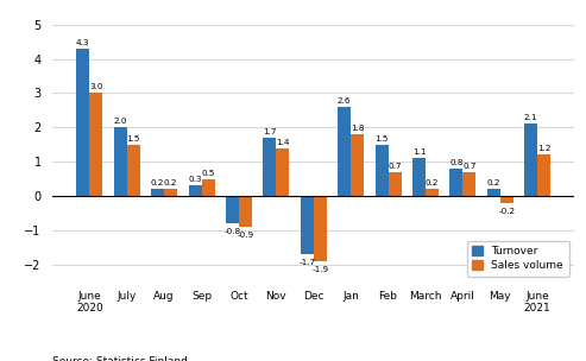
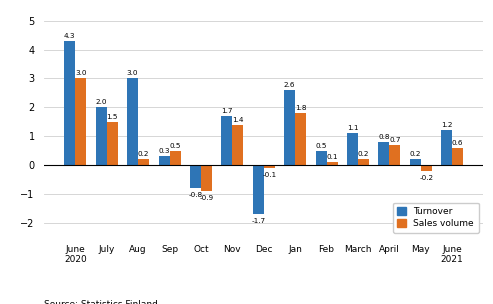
Turnover/Aug: 0.2 -> 3.0
Sales volume/Dec: -1.9 -> -0.1
Turnover/Feb: 1.5 -> 0.5
Sales volume/Feb: 0.7 -> 0.1
Turnover/June 2021: 2.1 -> 1.2
Sales volume/June 2021: 1.2 -> 0.6
